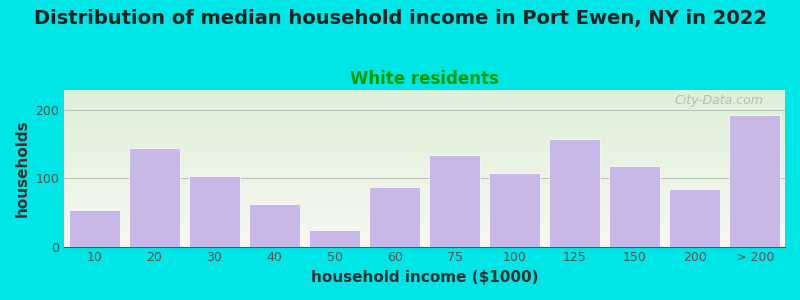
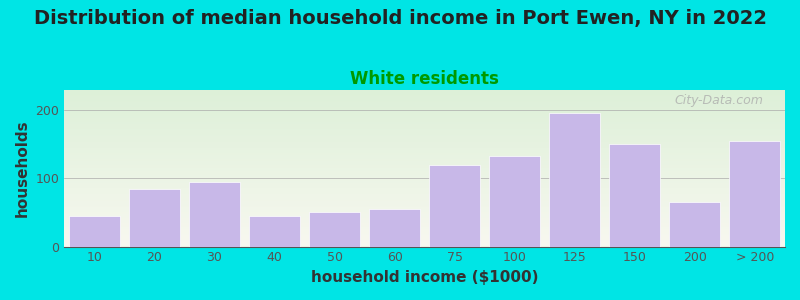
10: 54 -> 45
20: 144 -> 85
30: 104 -> 95
40: 62 -> 45
50: 24 -> 50
60: 88 -> 55
75: 134 -> 120
100: 108 -> 132
125: 158 -> 195
150: 118 -> 150
200: 84 -> 65
> 200: 192 -> 155
